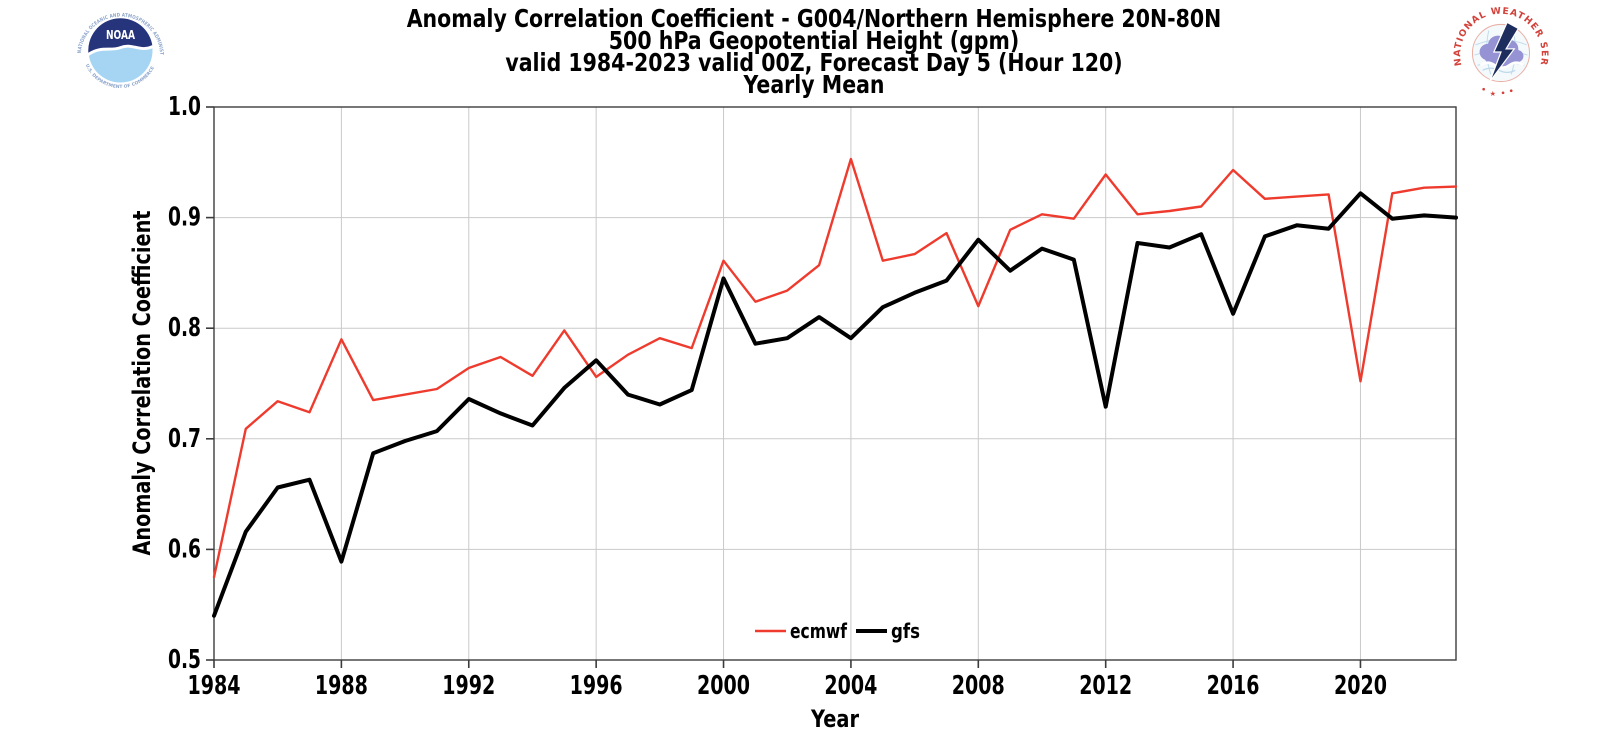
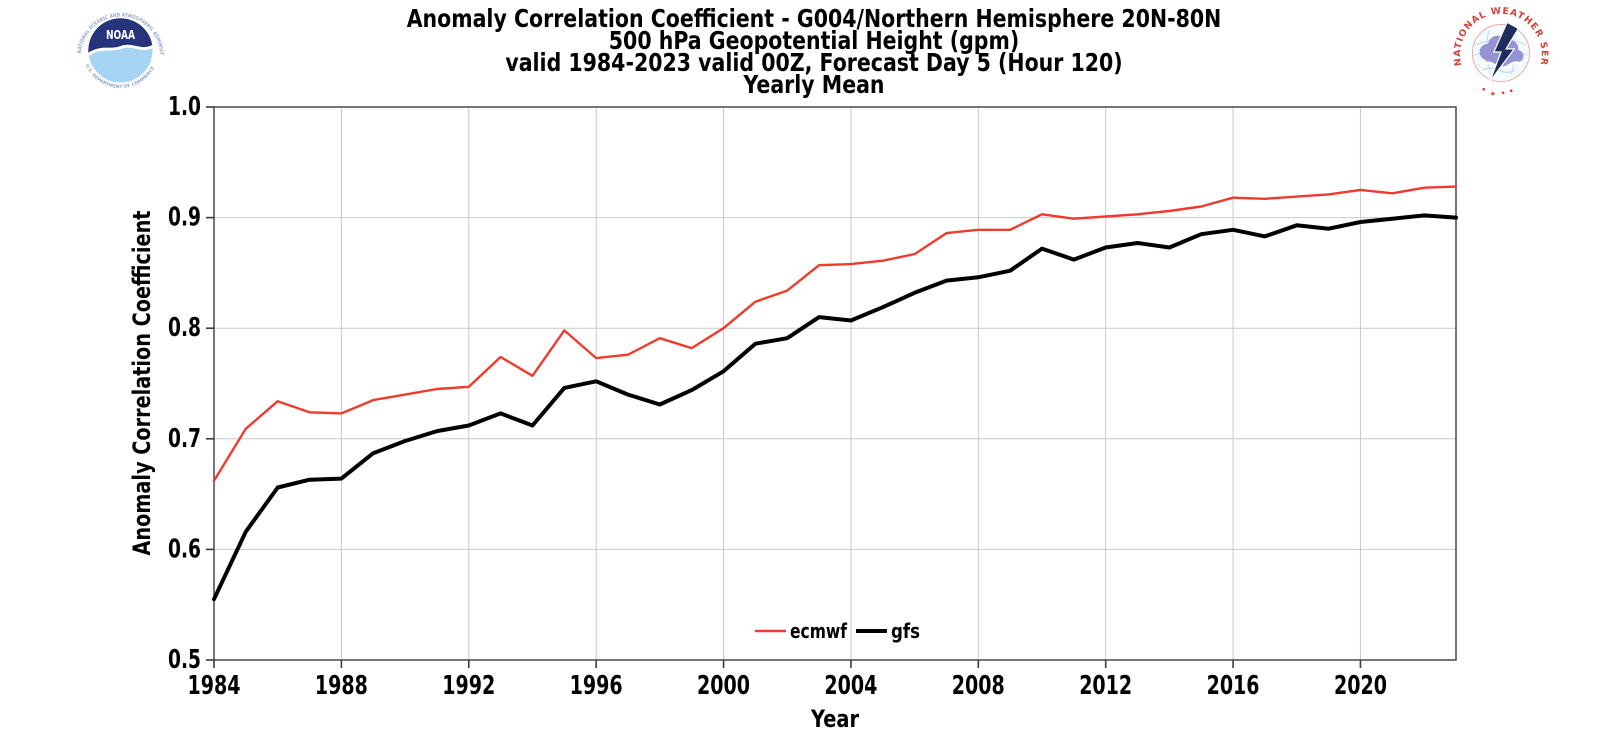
ecmwf/1984: 0.575 -> 0.662
gfs/1984: 0.540 -> 0.555
ecmwf/1988: 0.790 -> 0.723
gfs/1988: 0.589 -> 0.664
ecmwf/1992: 0.764 -> 0.747
gfs/1992: 0.736 -> 0.712
ecmwf/1996: 0.756 -> 0.773
gfs/1996: 0.771 -> 0.752
ecmwf/2000: 0.861 -> 0.800
gfs/2000: 0.845 -> 0.761
ecmwf/2004: 0.953 -> 0.858
gfs/2004: 0.791 -> 0.807
ecmwf/2008: 0.820 -> 0.889
gfs/2008: 0.880 -> 0.846
ecmwf/2012: 0.939 -> 0.901
gfs/2012: 0.729 -> 0.873
ecmwf/2016: 0.943 -> 0.918
gfs/2016: 0.813 -> 0.889
ecmwf/2020: 0.752 -> 0.925
gfs/2020: 0.922 -> 0.896
